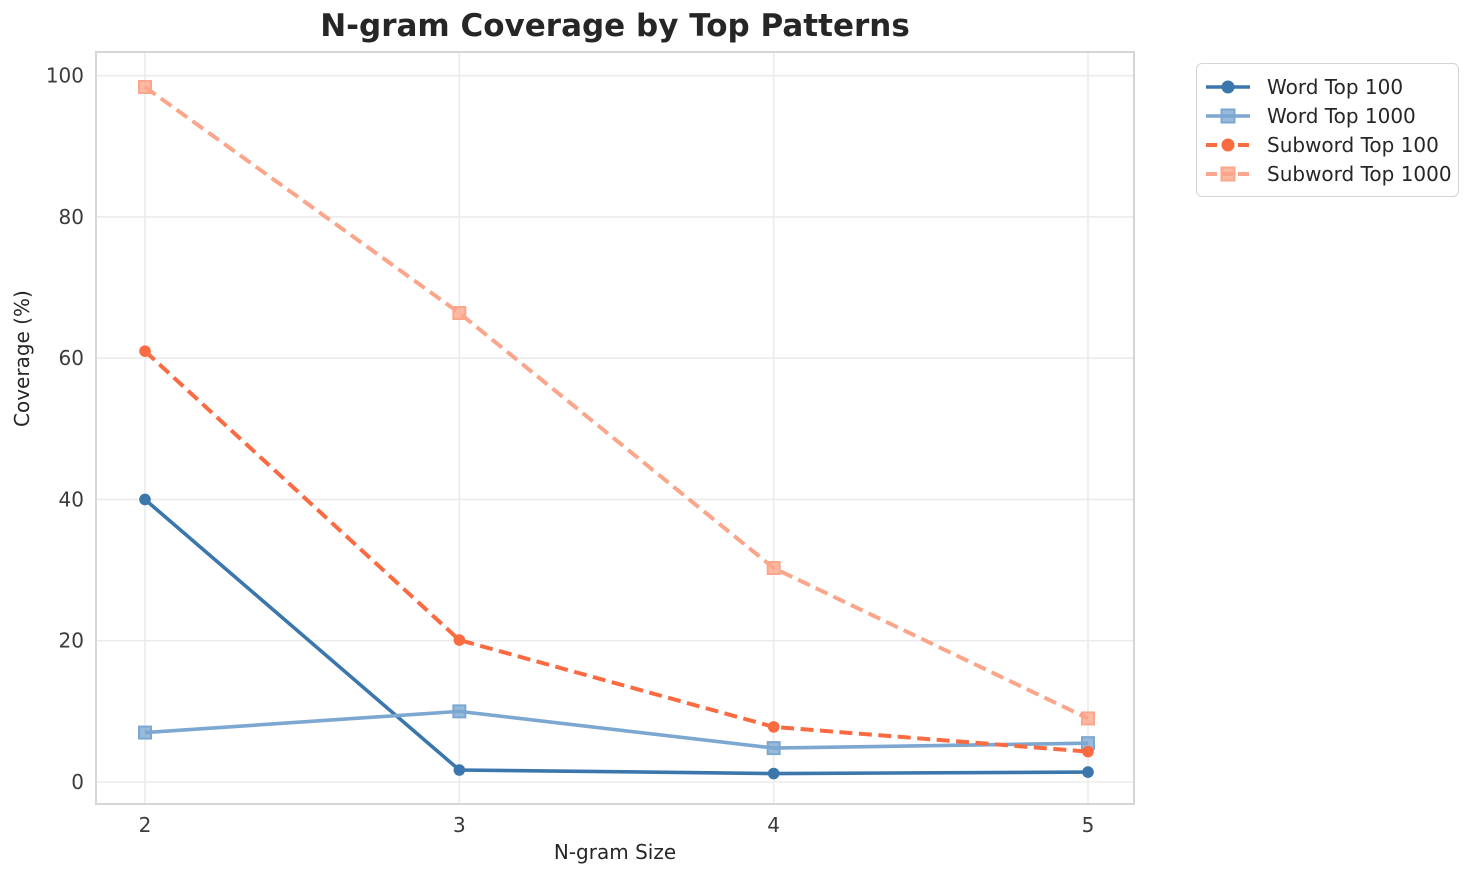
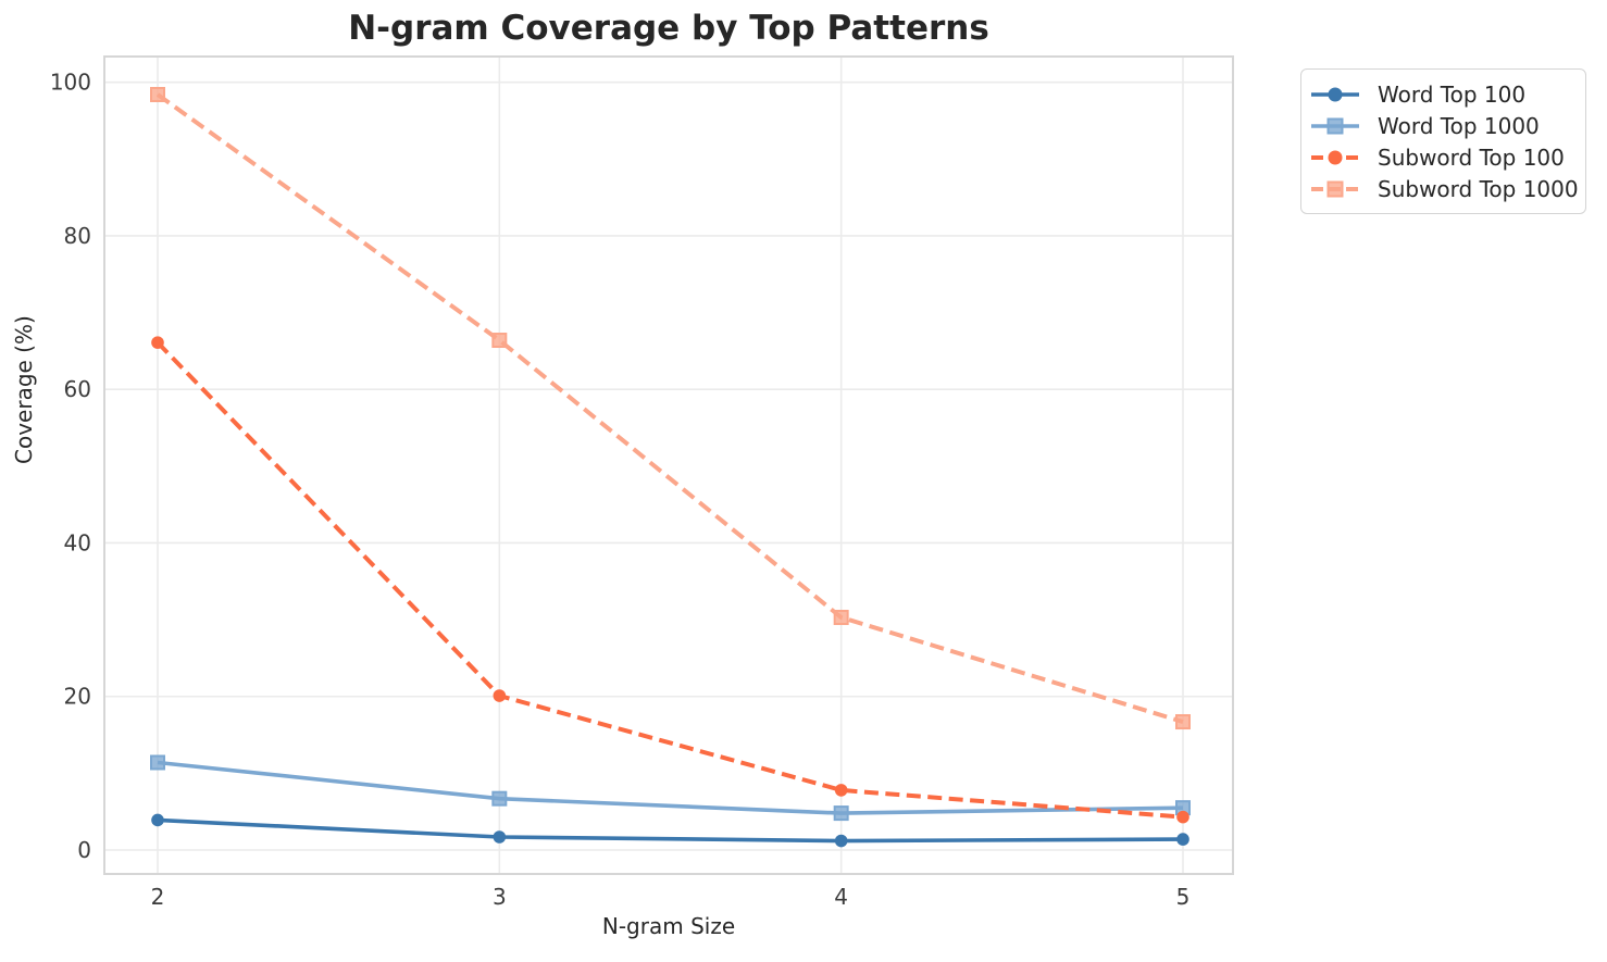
Word Top 100/2: 40 -> 4
Word Top 1000/2: 7 -> 11
Subword Top 100/2: 61 -> 66
Word Top 1000/3: 10 -> 7
Subword Top 1000/5: 9 -> 17
